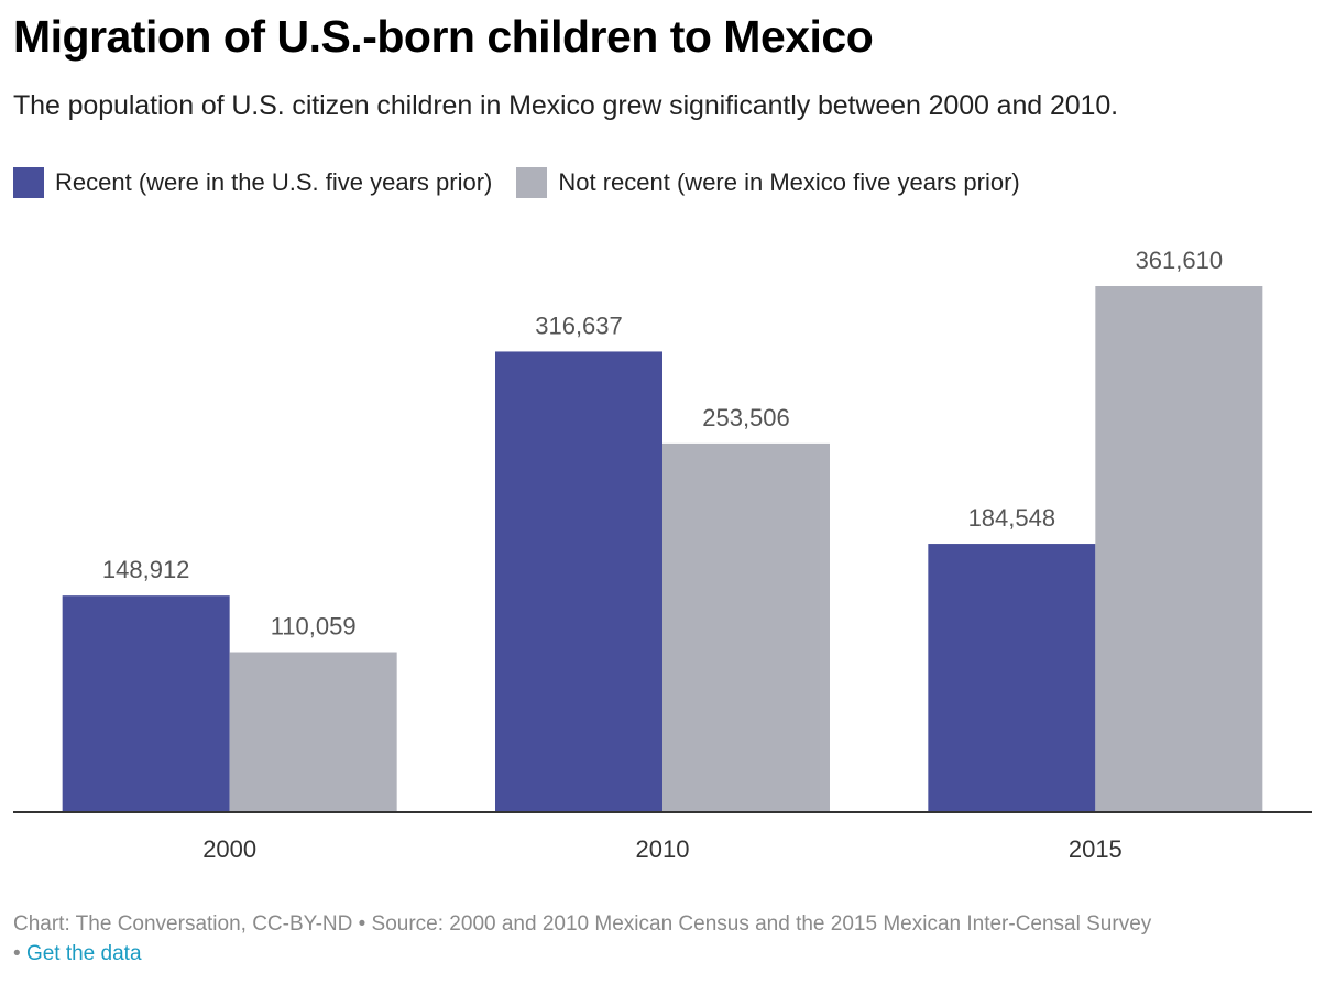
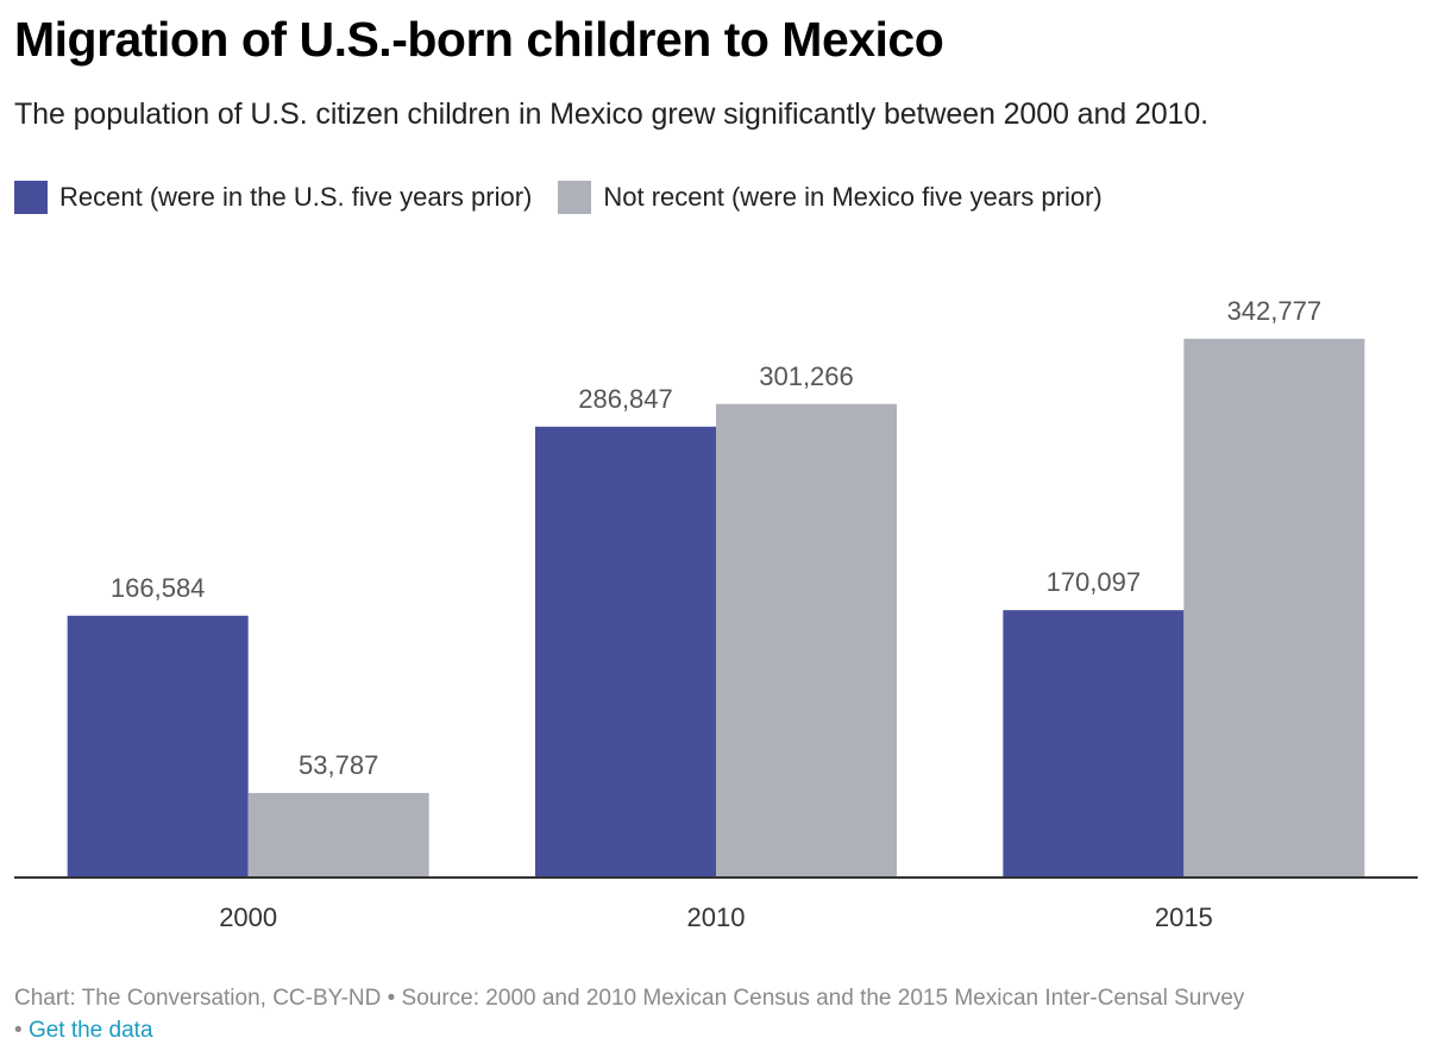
Recent (were in the U.S. five years prior)/2000: 148,912 -> 166,584
Not recent (were in Mexico five years prior)/2000: 110,059 -> 53,787
Recent (were in the U.S. five years prior)/2010: 316,637 -> 286,847
Not recent (were in Mexico five years prior)/2010: 253,506 -> 301,266
Recent (were in the U.S. five years prior)/2015: 184,548 -> 170,097
Not recent (were in Mexico five years prior)/2015: 361,610 -> 342,777
